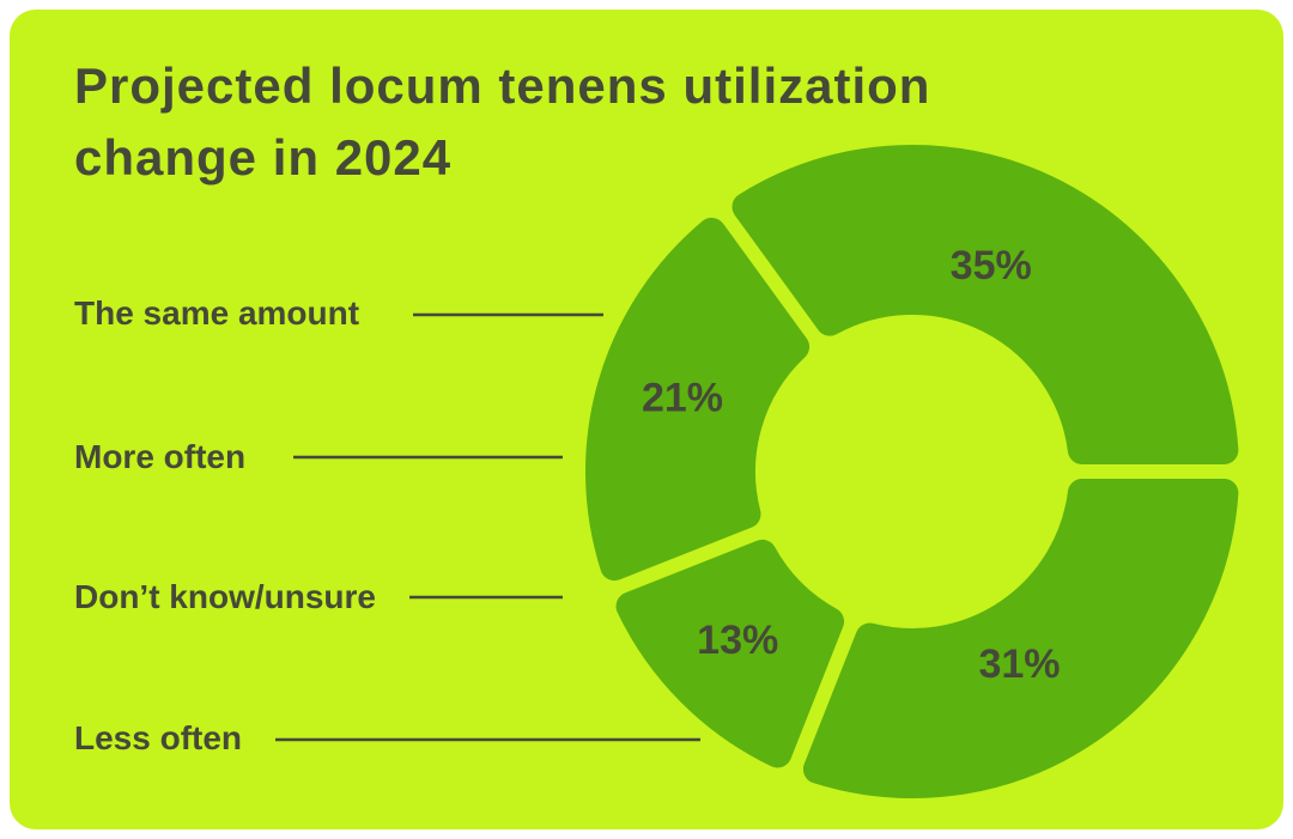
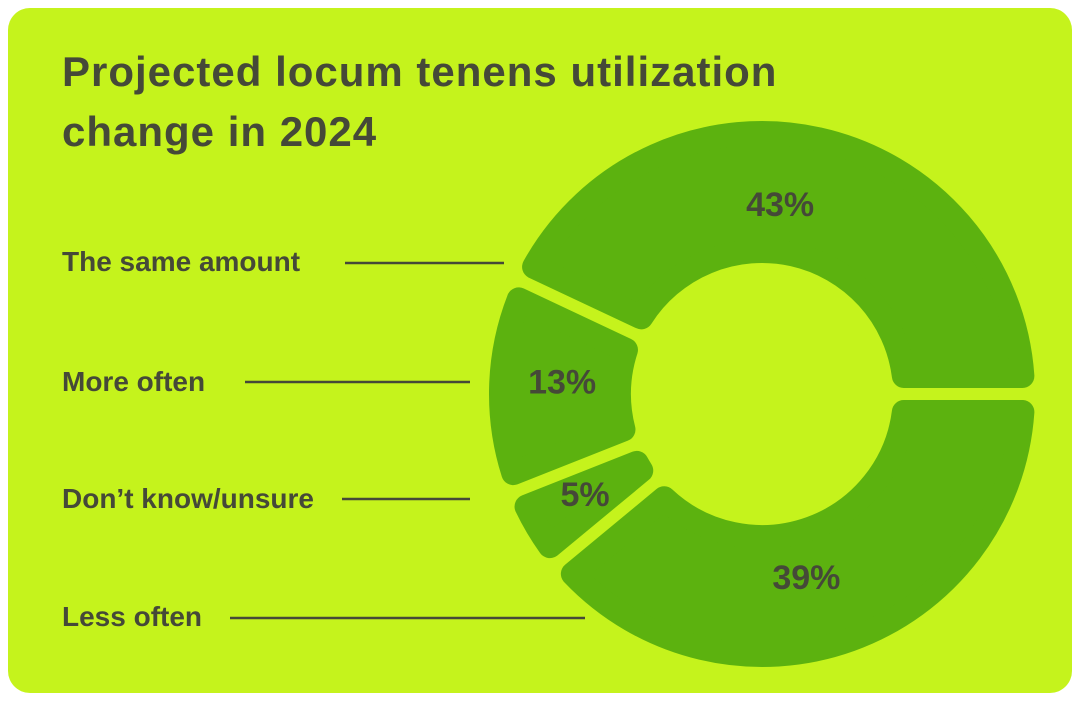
The same amount: 35% -> 43%
More often: 21% -> 13%
Don’t know/unsure: 13% -> 5%
Less often: 31% -> 39%
